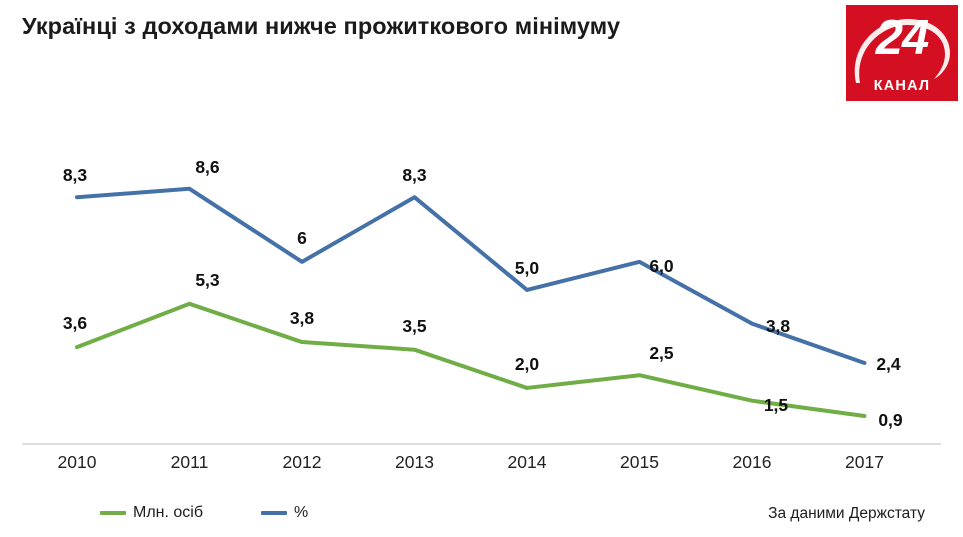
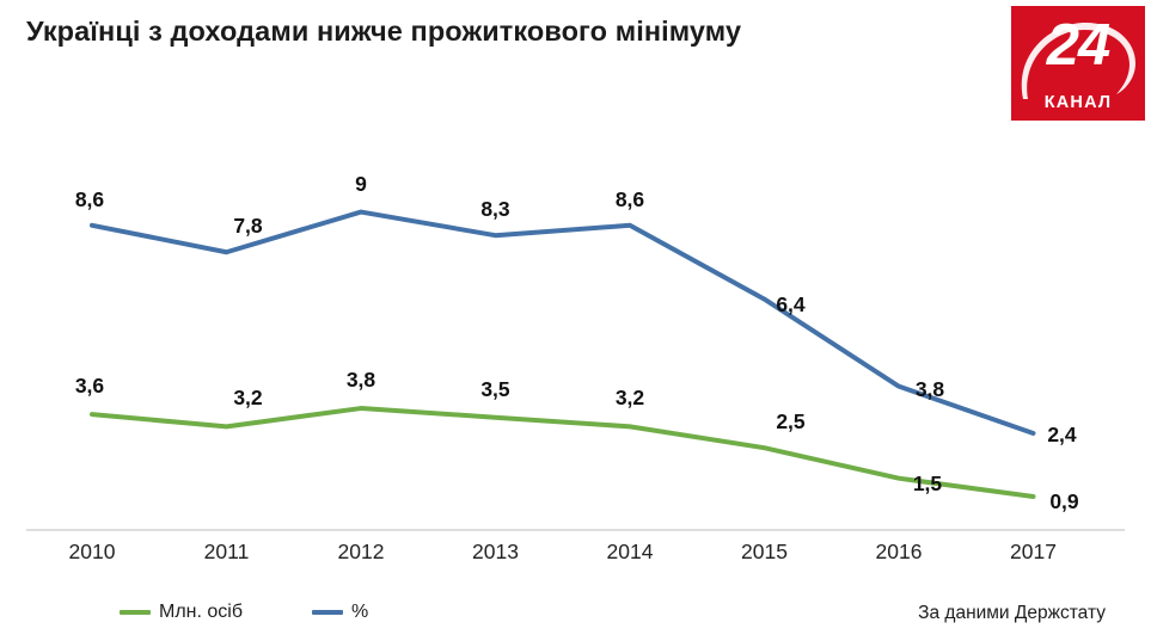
%/2010: 8,3 -> 8,6
%/2011: 8,6 -> 7,8
Млн. осіб/2011: 5,3 -> 3,2
%/2012: 6 -> 9
%/2014: 5,0 -> 8,6
Млн. осіб/2014: 2,0 -> 3,2
%/2015: 6,0 -> 6,4
